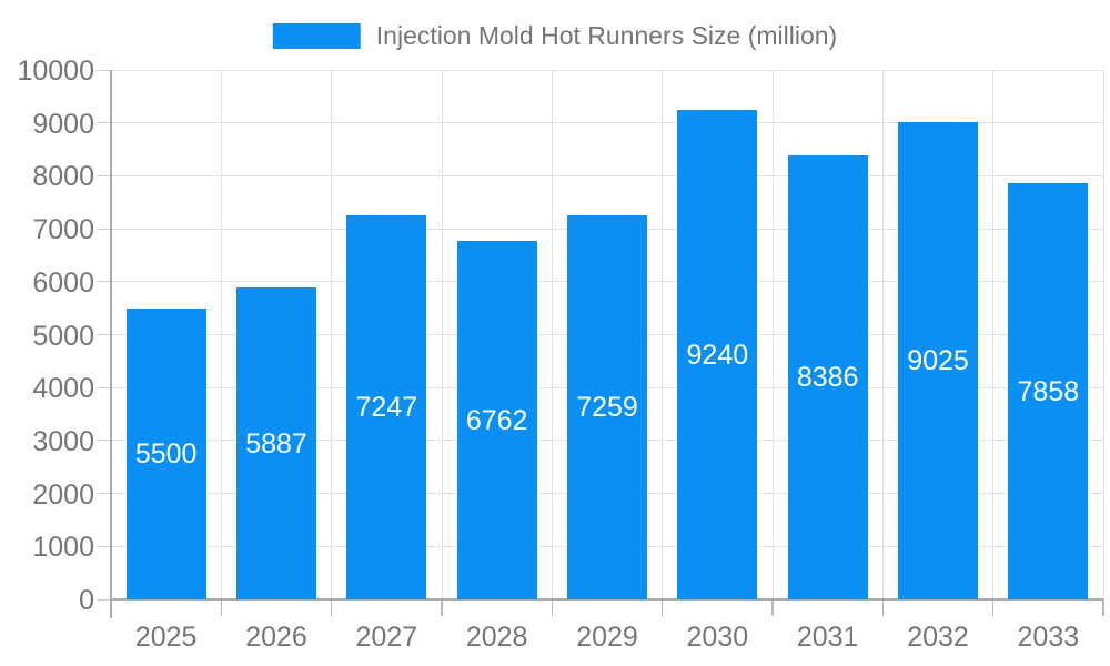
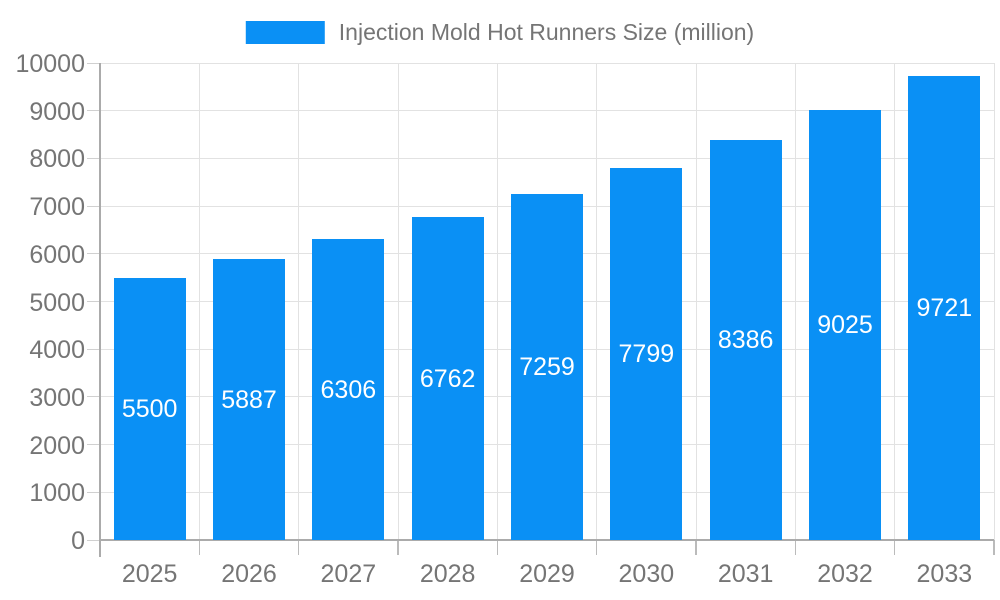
2027: 7247 -> 6306
2030: 9240 -> 7799
2033: 7858 -> 9721
